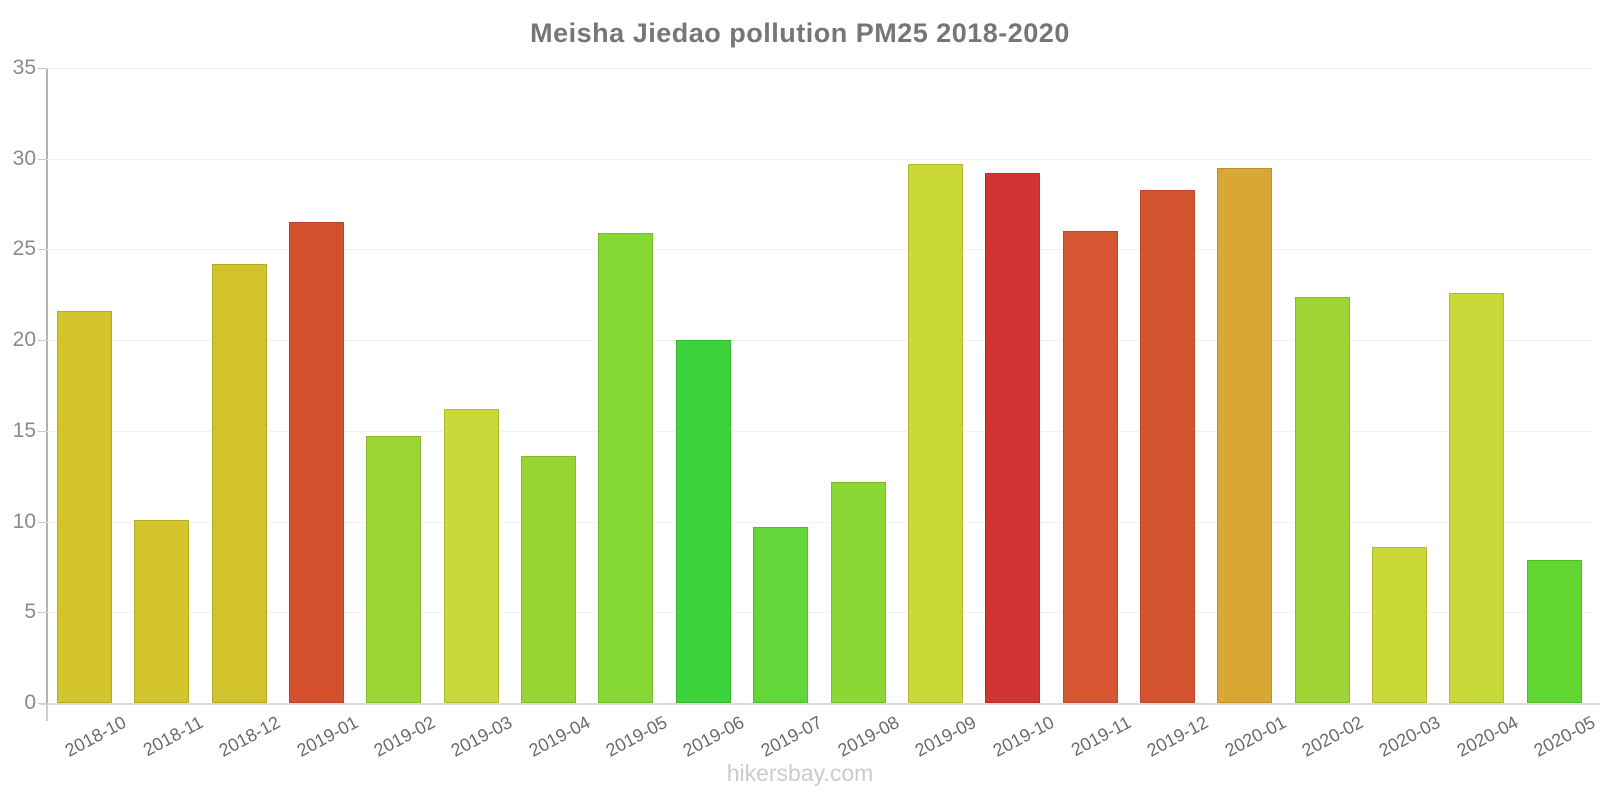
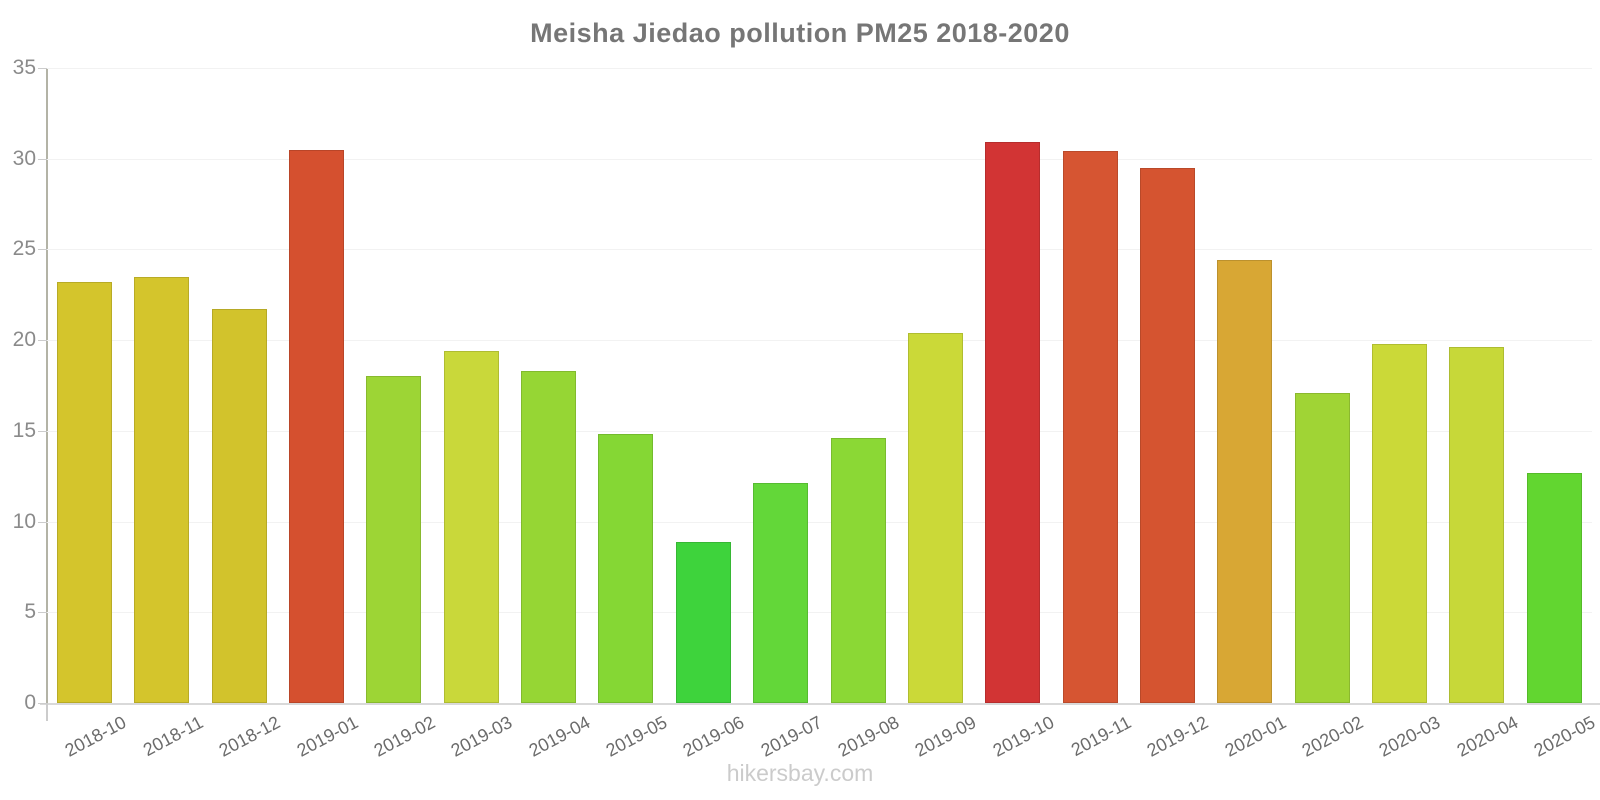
2018-10: 21.6 -> 23.2
2018-11: 10.1 -> 23.5
2018-12: 24.2 -> 21.7
2019-01: 26.5 -> 30.5
2019-02: 14.7 -> 18.0
2019-03: 16.2 -> 19.4
2019-04: 13.6 -> 18.3
2019-05: 25.9 -> 14.8
2019-06: 20.0 -> 8.9
2019-07: 9.7 -> 12.1
2019-08: 12.2 -> 14.6
2019-09: 29.7 -> 20.4
2019-10: 29.2 -> 30.9
2019-11: 26.0 -> 30.4
2019-12: 28.3 -> 29.5
2020-01: 29.5 -> 24.4
2020-02: 22.4 -> 17.1
2020-03: 8.6 -> 19.8
2020-04: 22.6 -> 19.6
2020-05: 7.9 -> 12.7
